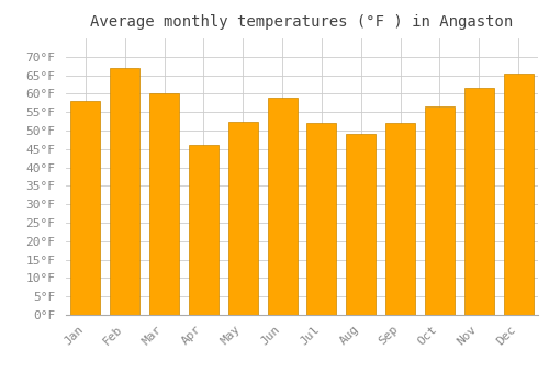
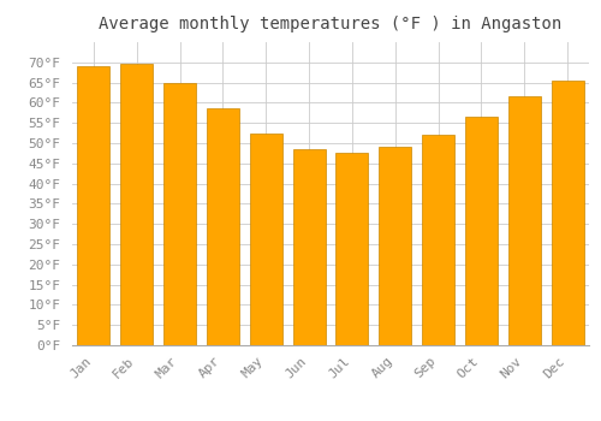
Jan: 58.0°F -> 69.0°F
Feb: 67.0°F -> 69.5°F
Mar: 60.0°F -> 65.0°F
Apr: 46.0°F -> 58.5°F
Jun: 59.0°F -> 48.5°F
Jul: 52.0°F -> 47.5°F
